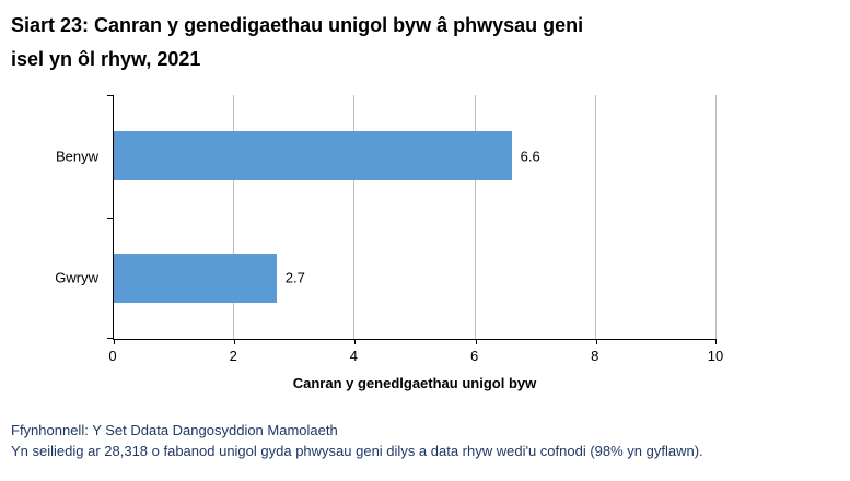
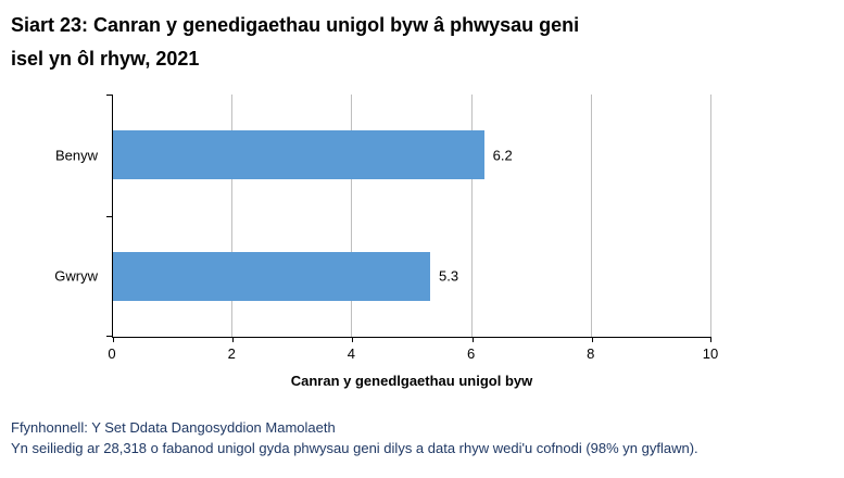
Benyw: 6.6 -> 6.2
Gwryw: 2.7 -> 5.3
